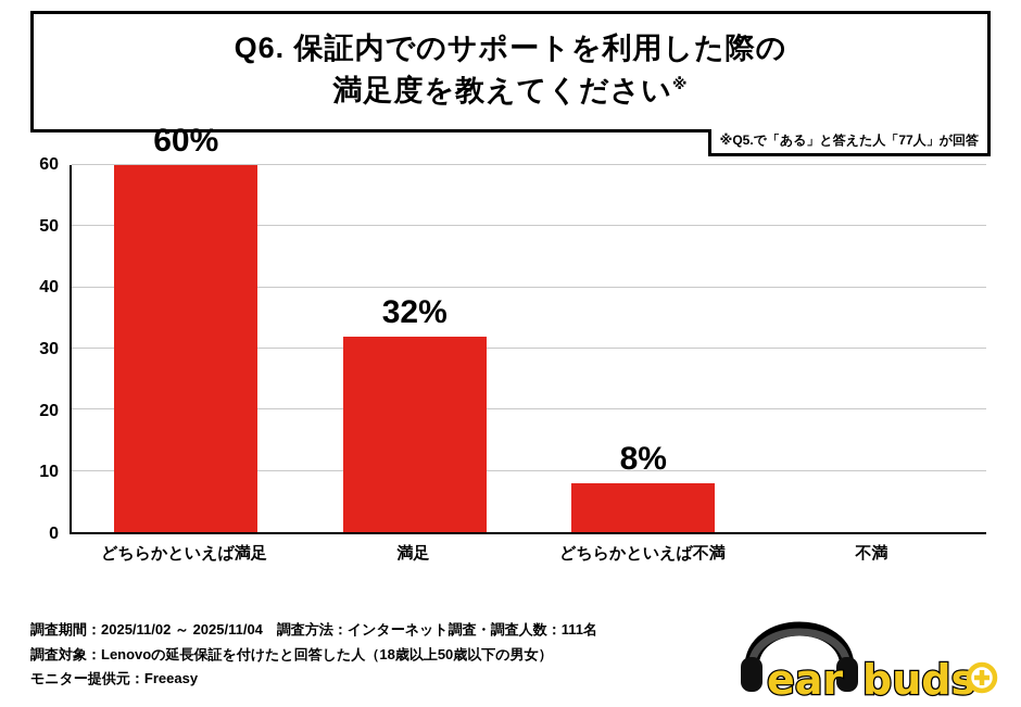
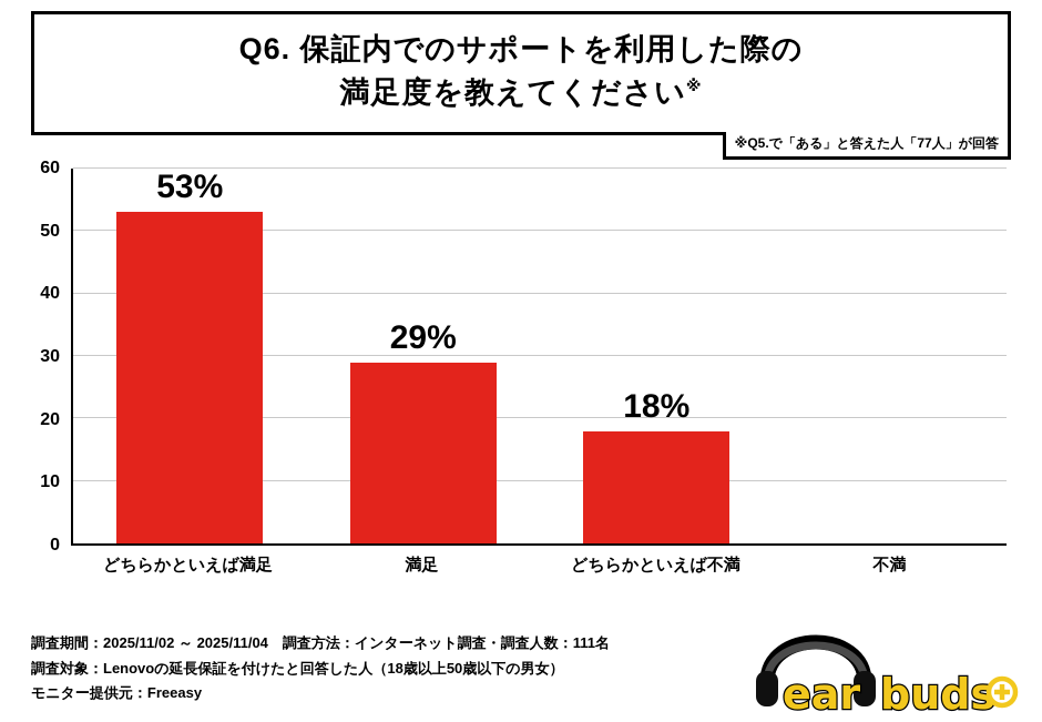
どちらかといえば満足: 60% -> 53%
満足: 32% -> 29%
どちらかといえば不満: 8% -> 18%
